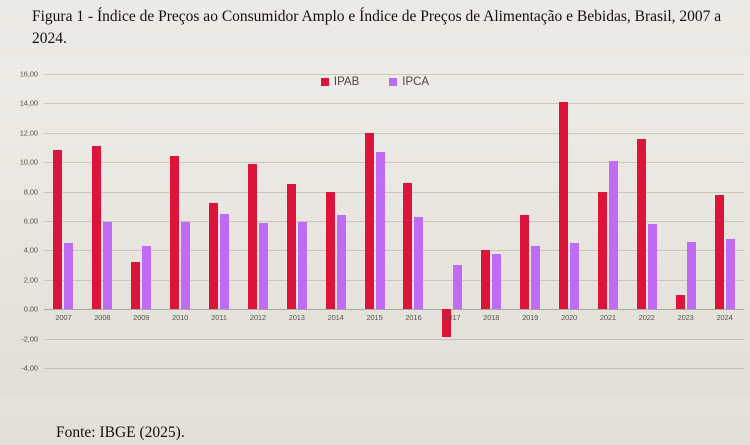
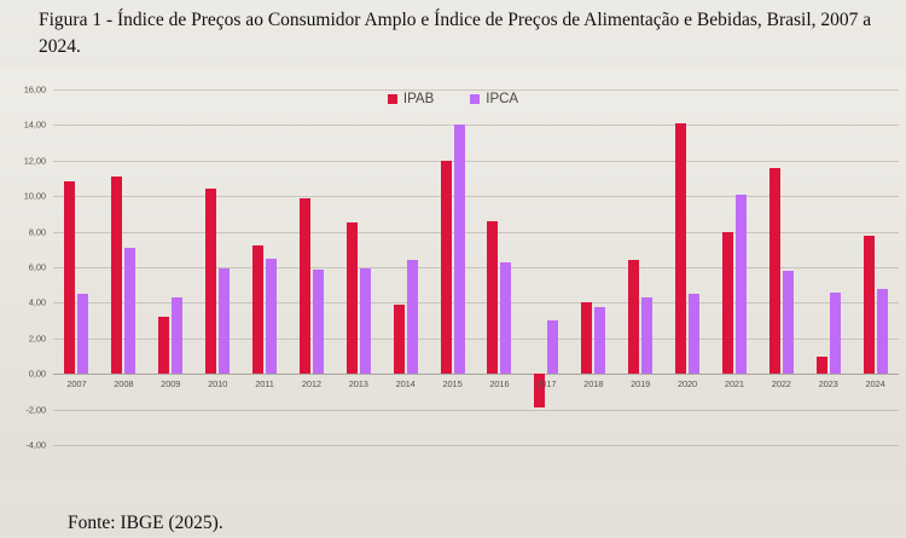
IPCA/2008: 5,9 -> 7,1
IPAB/2014: 8,0 -> 3,9
IPCA/2015: 10,7 -> 14,0
